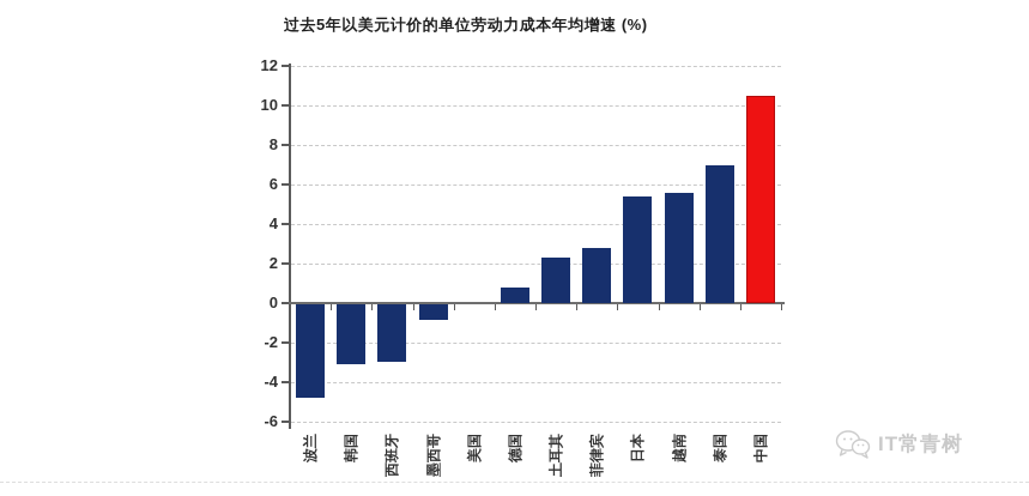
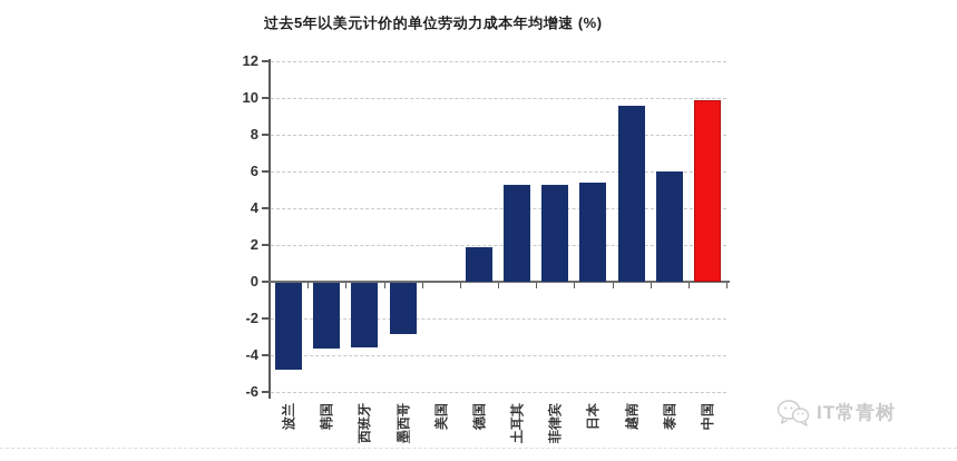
韩国: -3.0 -> -3.6
西班牙: -2.9 -> -3.5
墨西哥: -0.8 -> -2.8
德国: 0.8 -> 1.9
土耳其: 2.3 -> 5.3
菲律宾: 2.8 -> 5.3
越南: 5.6 -> 9.6
泰国: 7.0 -> 6.0
中国: 10.5 -> 9.9
